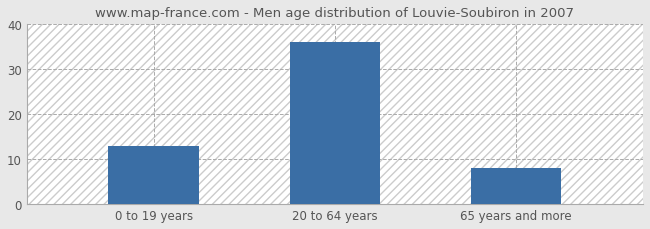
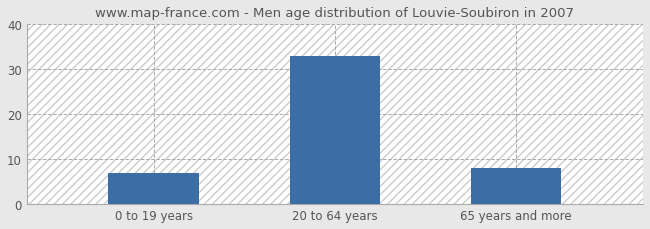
0 to 19 years: 13 -> 7
20 to 64 years: 36 -> 33
